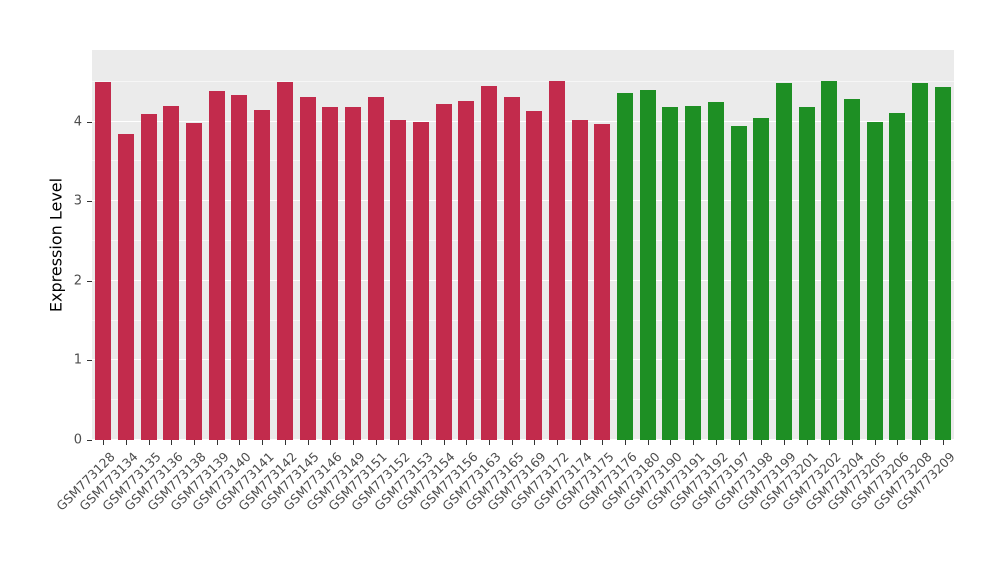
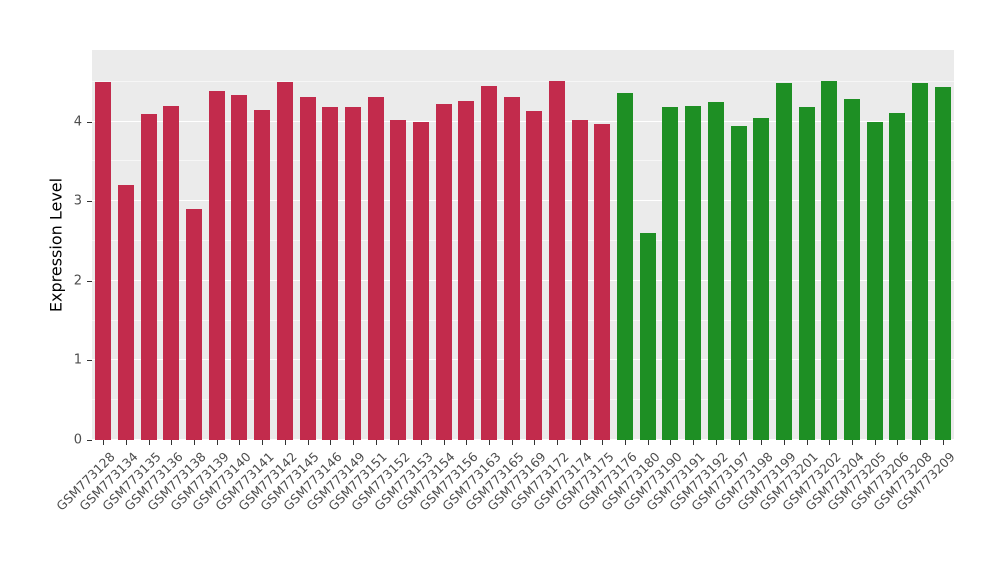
GSM773134: 3.9 -> 3.2
GSM773138: 4.0 -> 2.9
GSM773180: 4.4 -> 2.6
